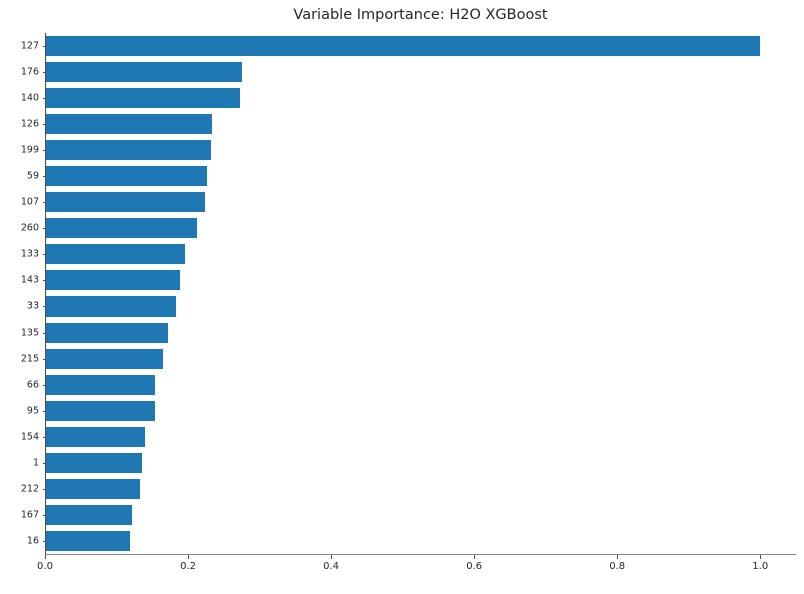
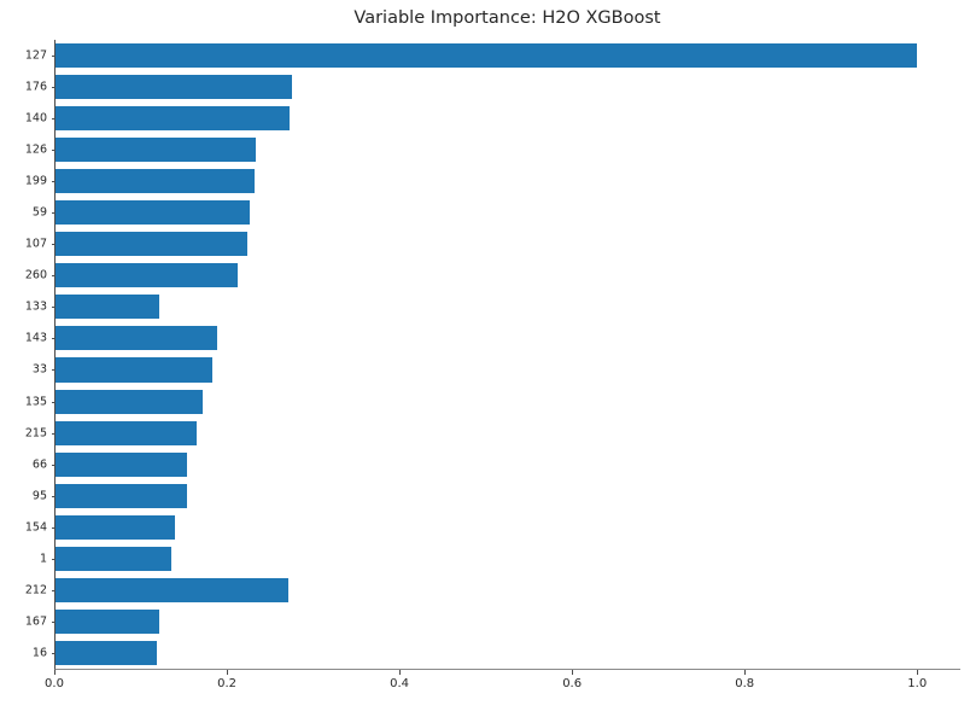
133: 0.20 -> 0.12
212: 0.13 -> 0.27
